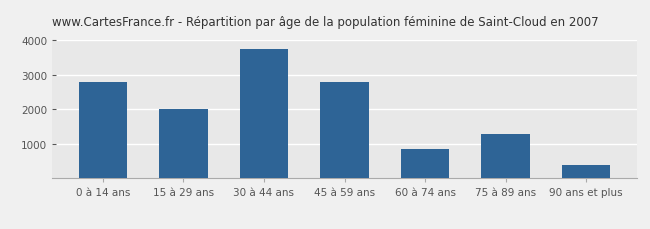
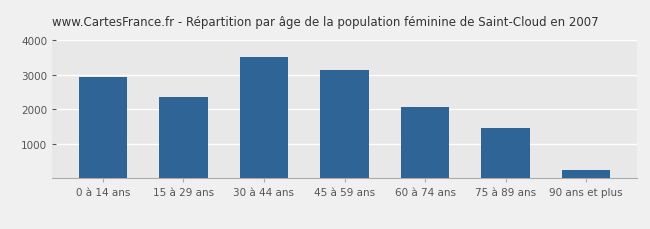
0 à 14 ans: 2800 -> 2950
15 à 29 ans: 2000 -> 2370
30 à 44 ans: 3750 -> 3510
45 à 59 ans: 2800 -> 3130
60 à 74 ans: 850 -> 2060
75 à 89 ans: 1300 -> 1460
90 ans et plus: 400 -> 240
